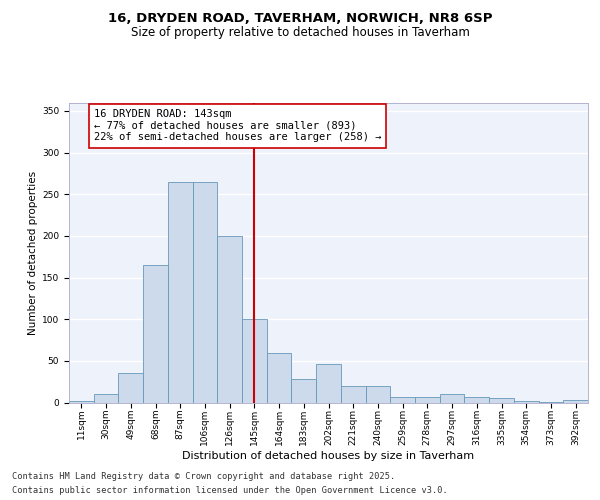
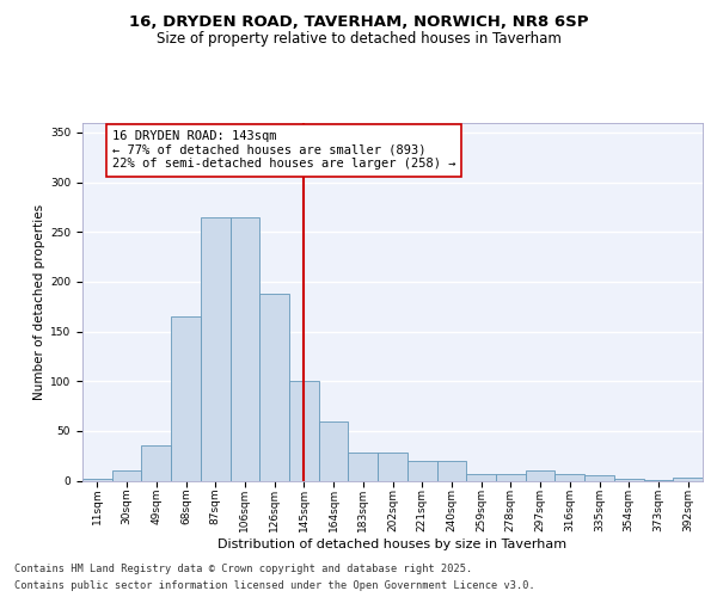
126sqm: 200 -> 188
202sqm: 46 -> 28
